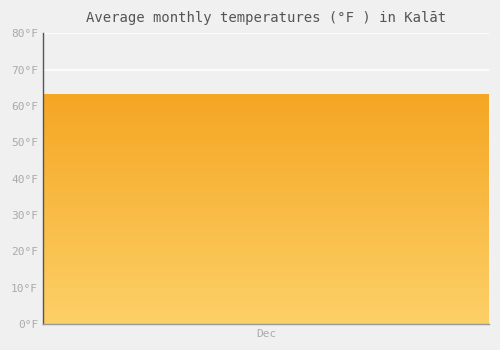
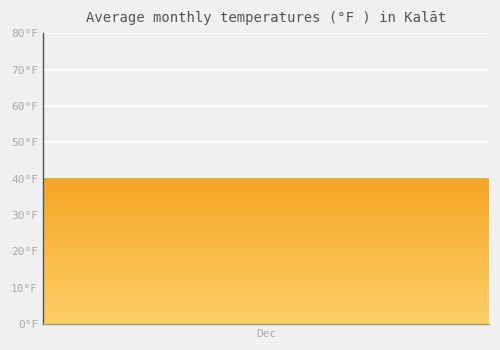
Dec: 63°F -> 40°F
